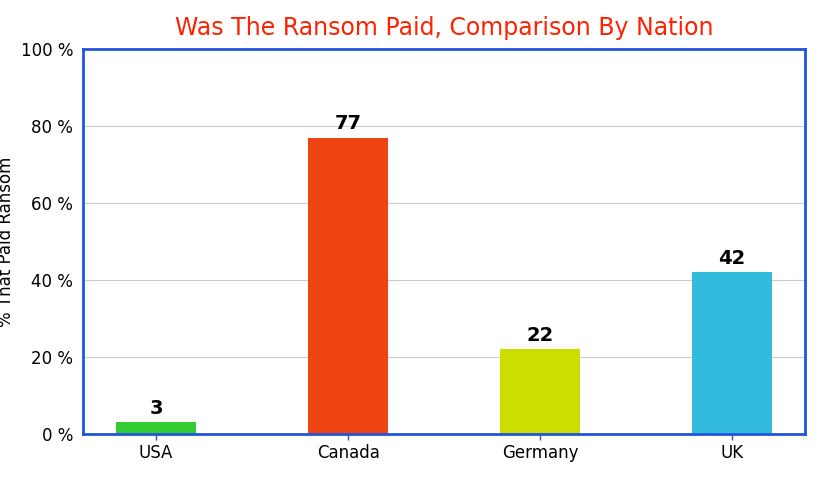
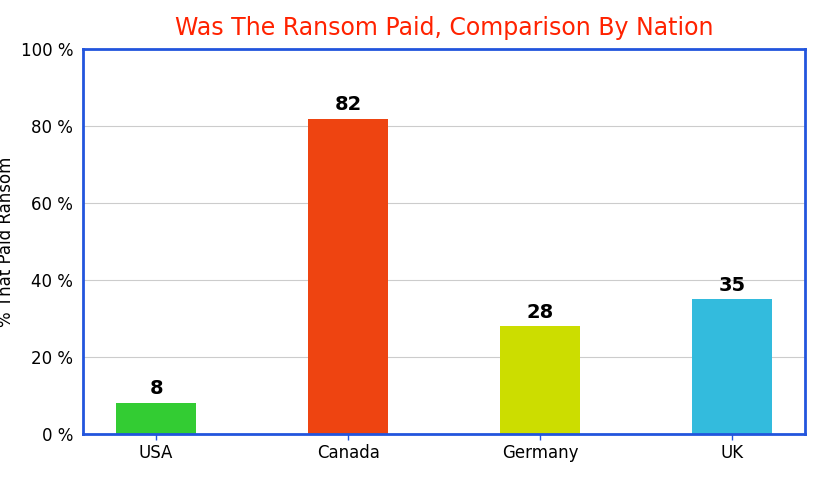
USA: 3 -> 8
Canada: 77 -> 82
Germany: 22 -> 28
UK: 42 -> 35
